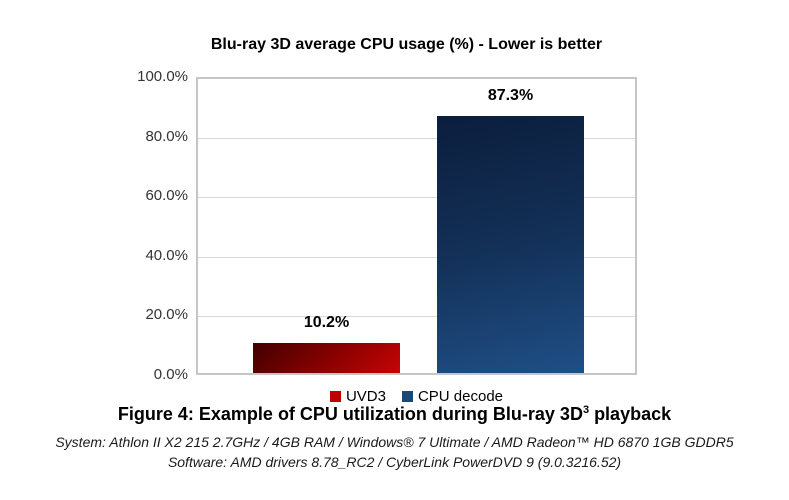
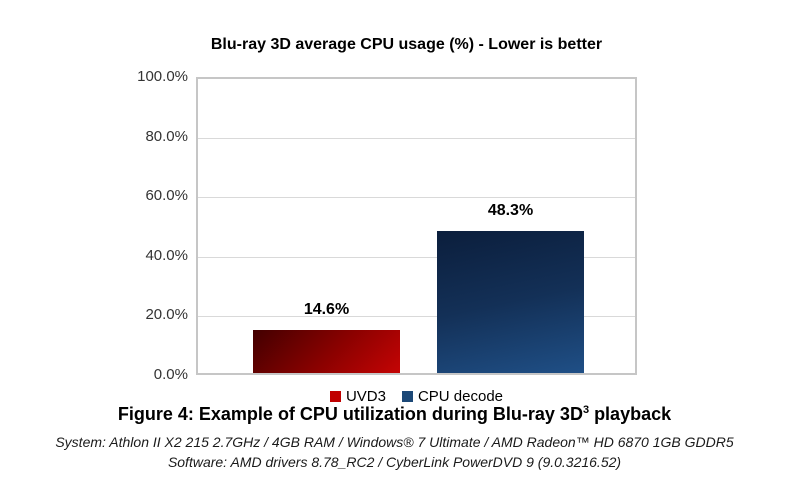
UVD3: 10.2% -> 14.6%
CPU decode: 87.3% -> 48.3%
